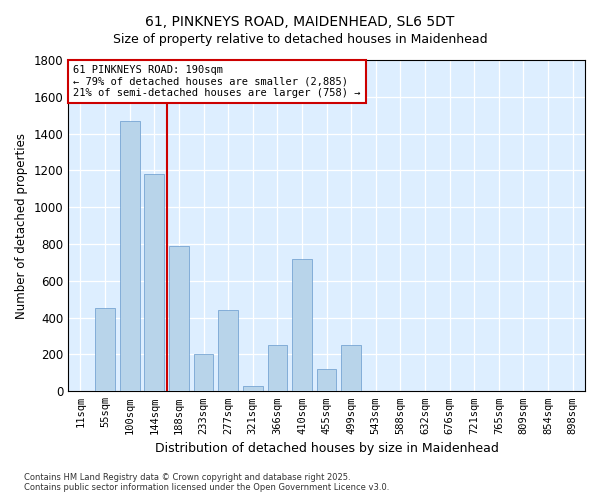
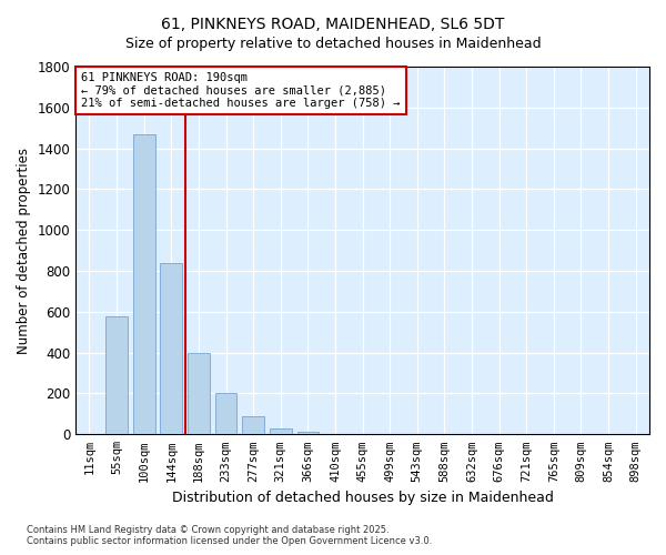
55sqm: 450 -> 580
144sqm: 1180 -> 840
188sqm: 790 -> 400
277sqm: 440 -> 90
366sqm: 250 -> 10
410sqm: 720 -> 0
455sqm: 120 -> 0
499sqm: 250 -> 0
